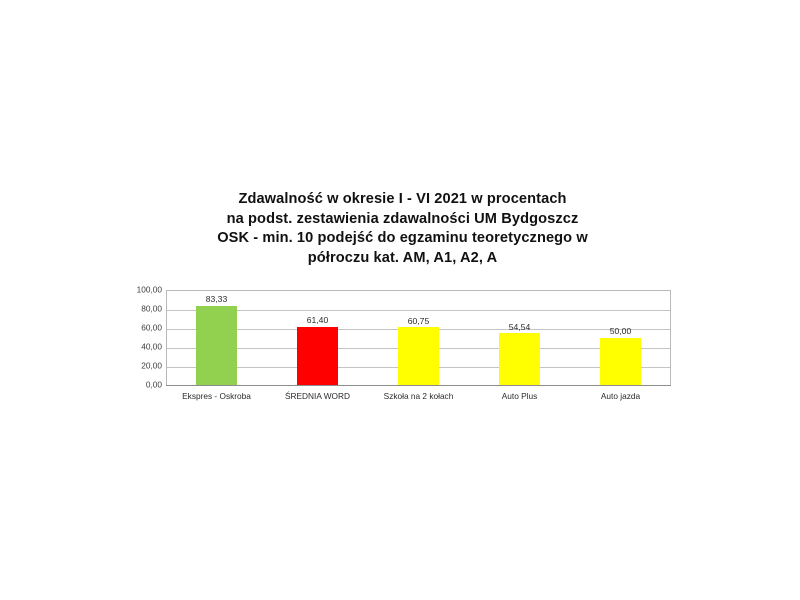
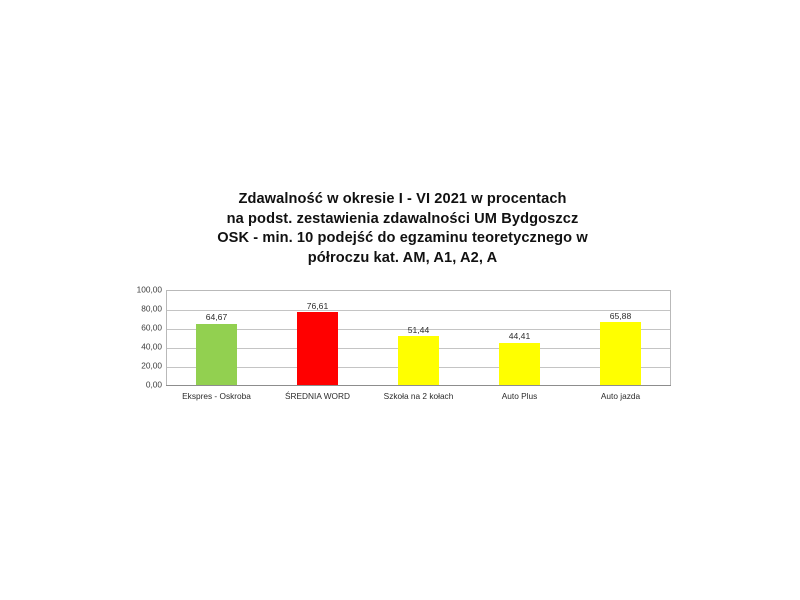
Ekspres - Oskroba: 83,33 -> 64,67
ŚREDNIA WORD: 61,40 -> 76,61
Szkoła na 2 kołach: 60,75 -> 51,44
Auto Plus: 54,54 -> 44,41
Auto jazda: 50,00 -> 65,88
